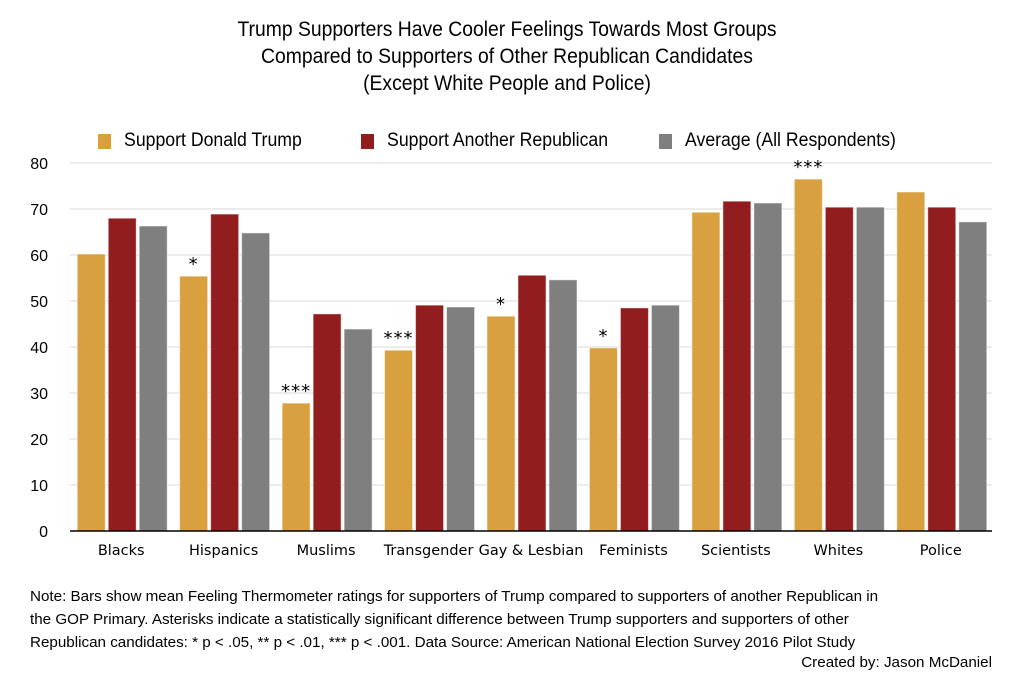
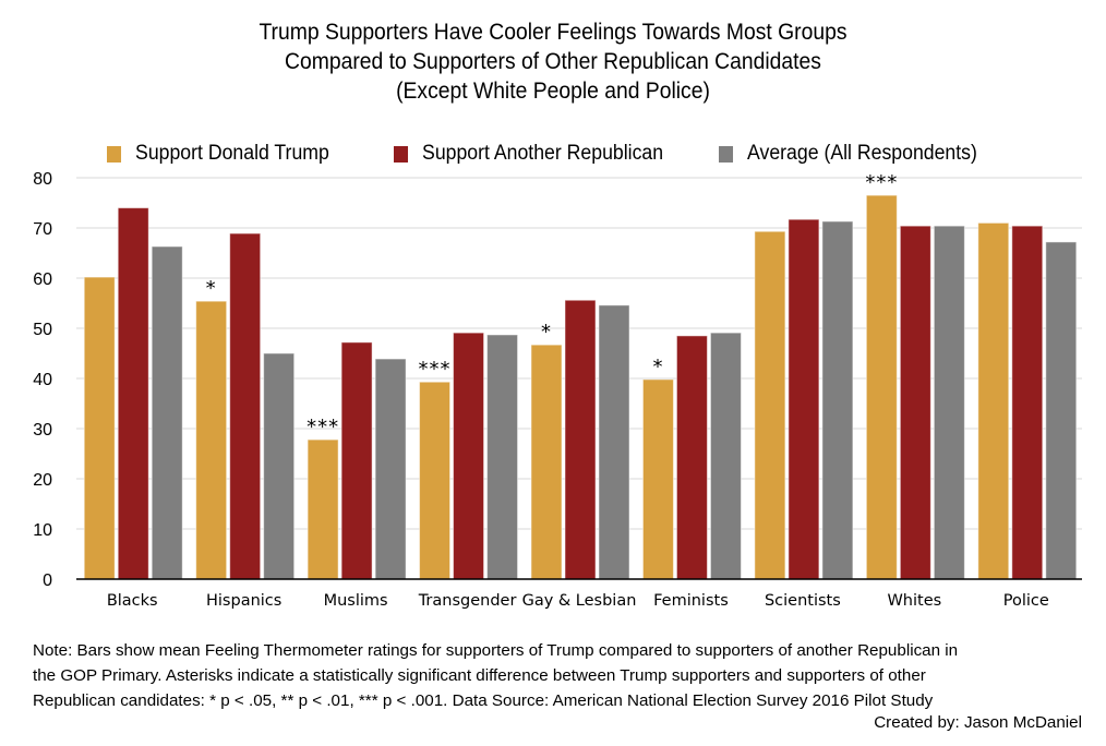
Support Another Republican/Blacks: 68 -> 74
Average (All Respondents)/Hispanics: 65 -> 45
Support Donald Trump/Police: 74 -> 71
